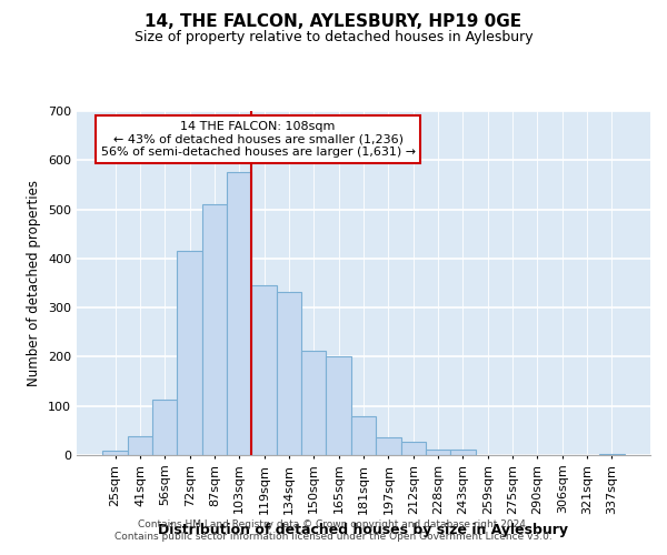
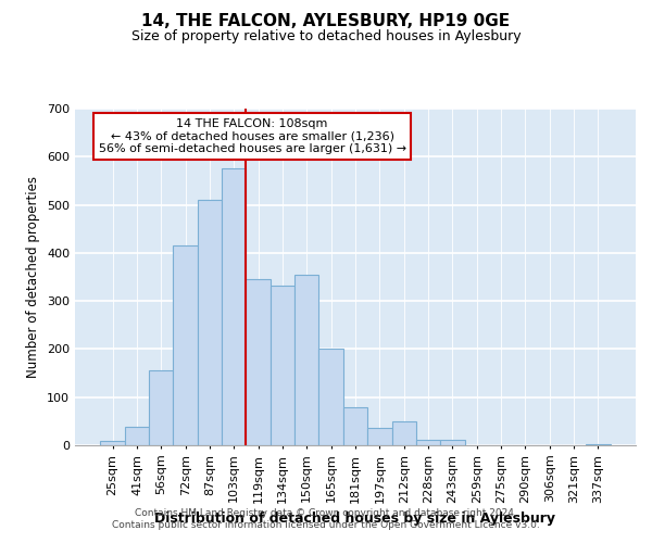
56sqm: 112 -> 155
150sqm: 212 -> 355
212sqm: 26 -> 50
